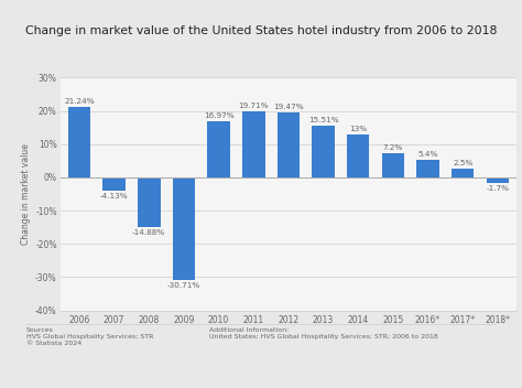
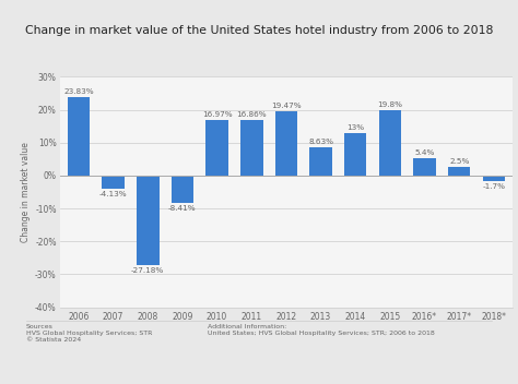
2006: 21.24% -> 23.83%
2008: -14.88% -> -27.18%
2009: -30.71% -> -8.41%
2011: 19.71% -> 16.86%
2013: 15.51% -> 8.63%
2015: 7.2% -> 19.8%
